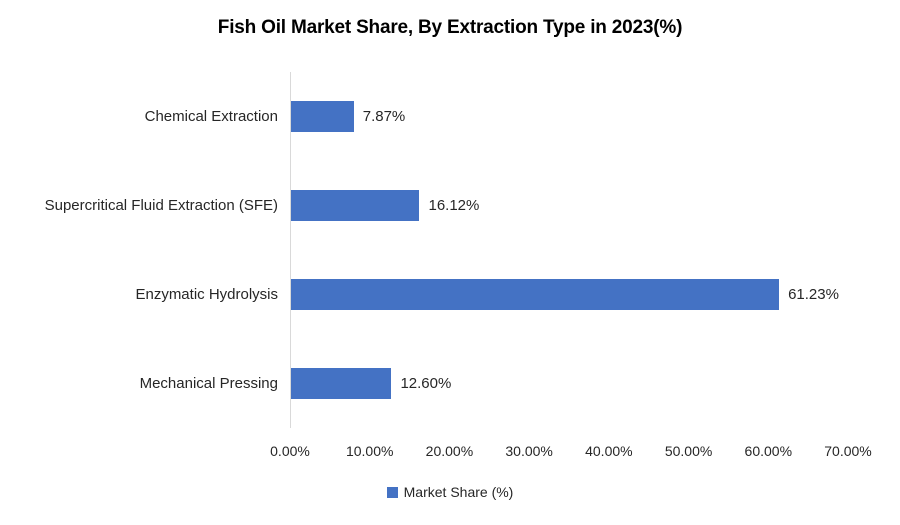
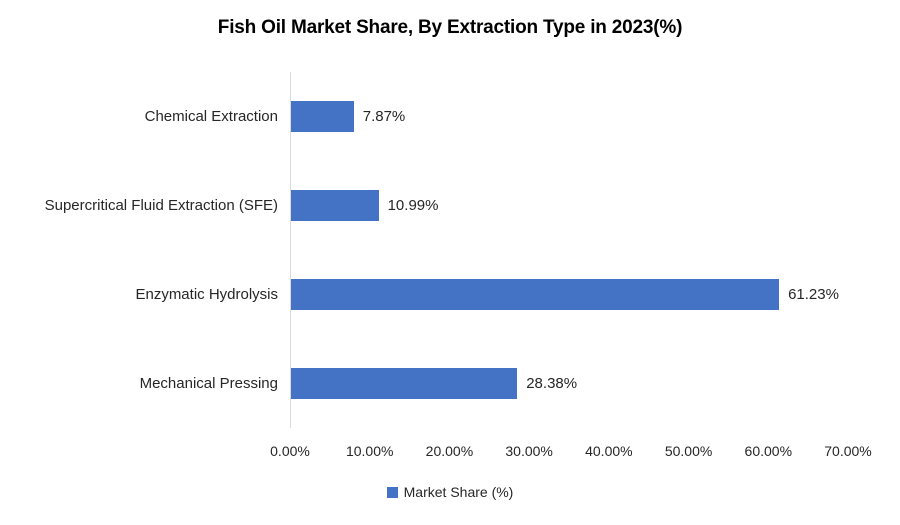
Supercritical Fluid Extraction (SFE): 16.12% -> 10.99%
Mechanical Pressing: 12.60% -> 28.38%
